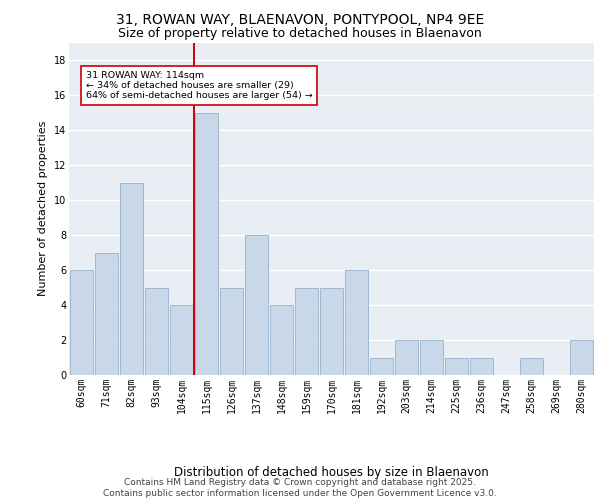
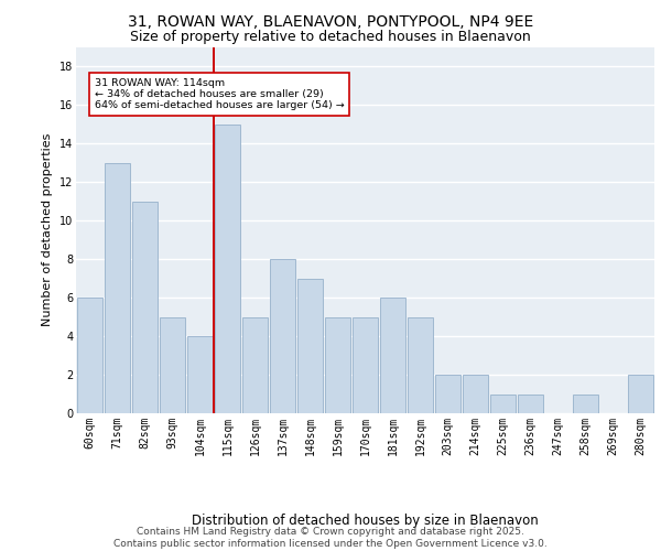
71sqm: 7 -> 13
148sqm: 4 -> 7
192sqm: 1 -> 5
